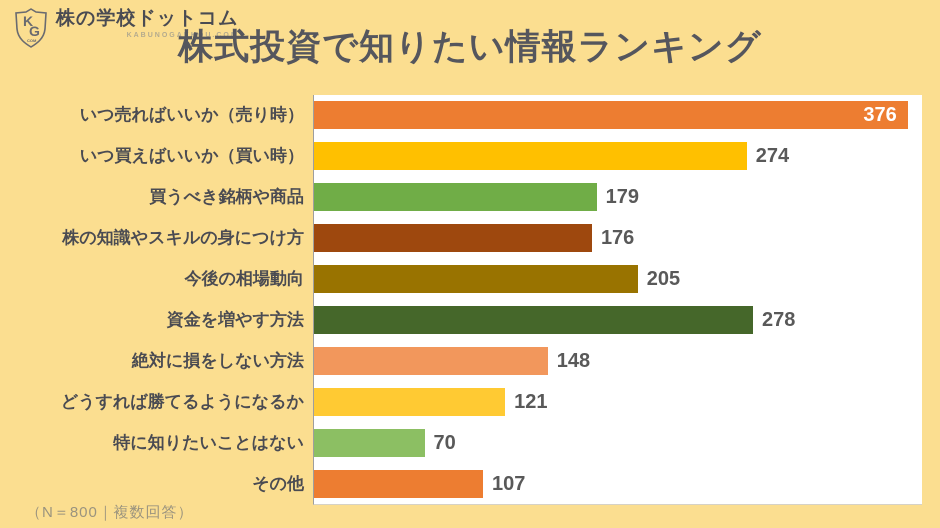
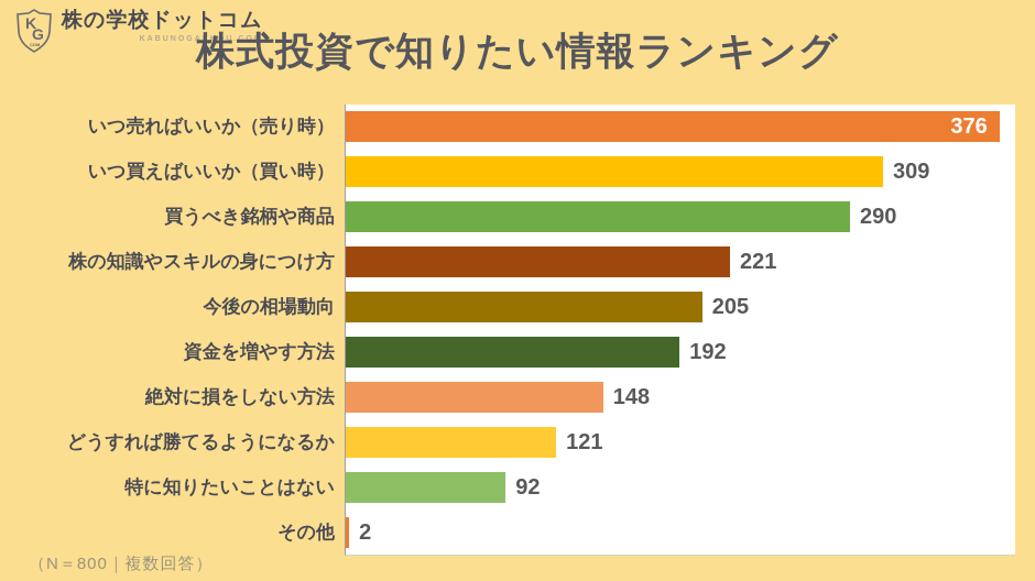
いつ買えばいいか（買い時）: 274 -> 309
買うべき銘柄や商品: 179 -> 290
株の知識やスキルの身につけ方: 176 -> 221
資金を増やす方法: 278 -> 192
特に知りたいことはない: 70 -> 92
その他: 107 -> 2
